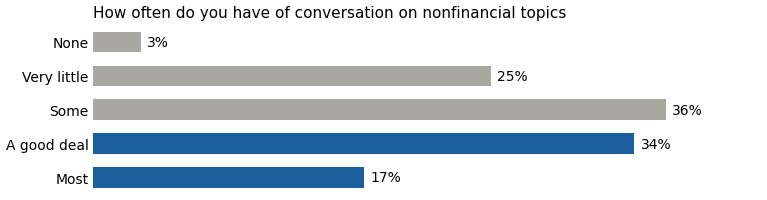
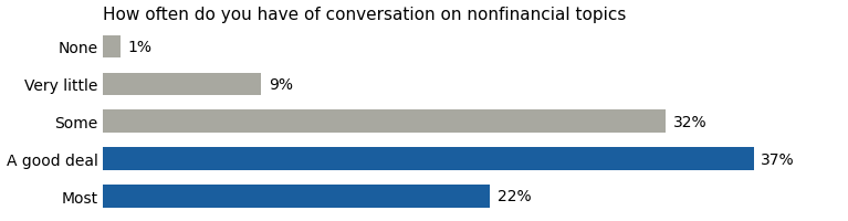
None: 3% -> 1%
Very little: 25% -> 9%
Some: 36% -> 32%
A good deal: 34% -> 37%
Most: 17% -> 22%
